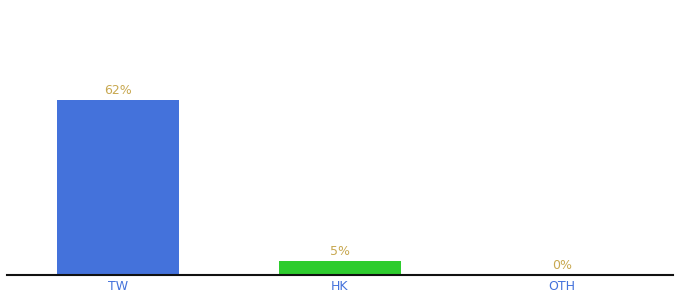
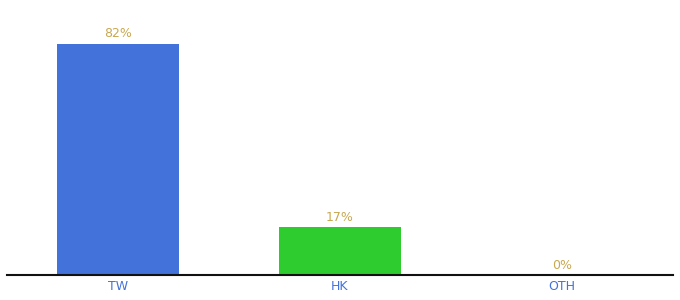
TW: 62% -> 82%
HK: 5% -> 17%
